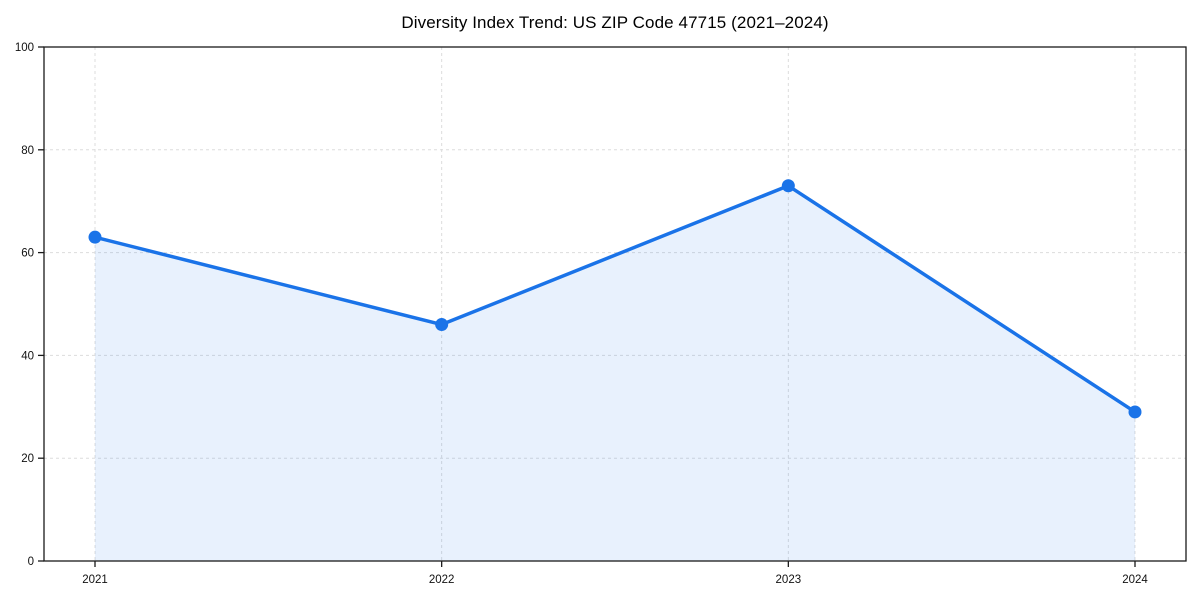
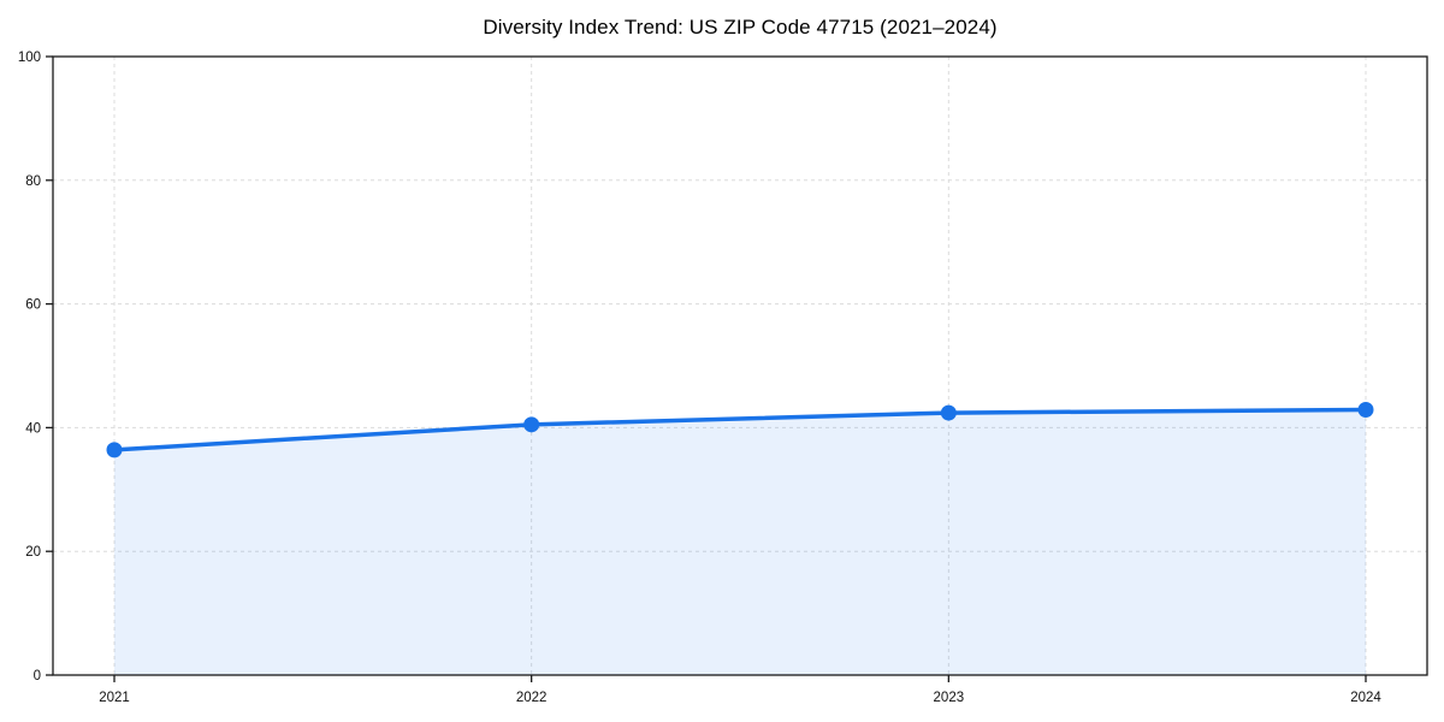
2021: 63 -> 36
2022: 46 -> 40
2023: 73 -> 42
2024: 29 -> 43
